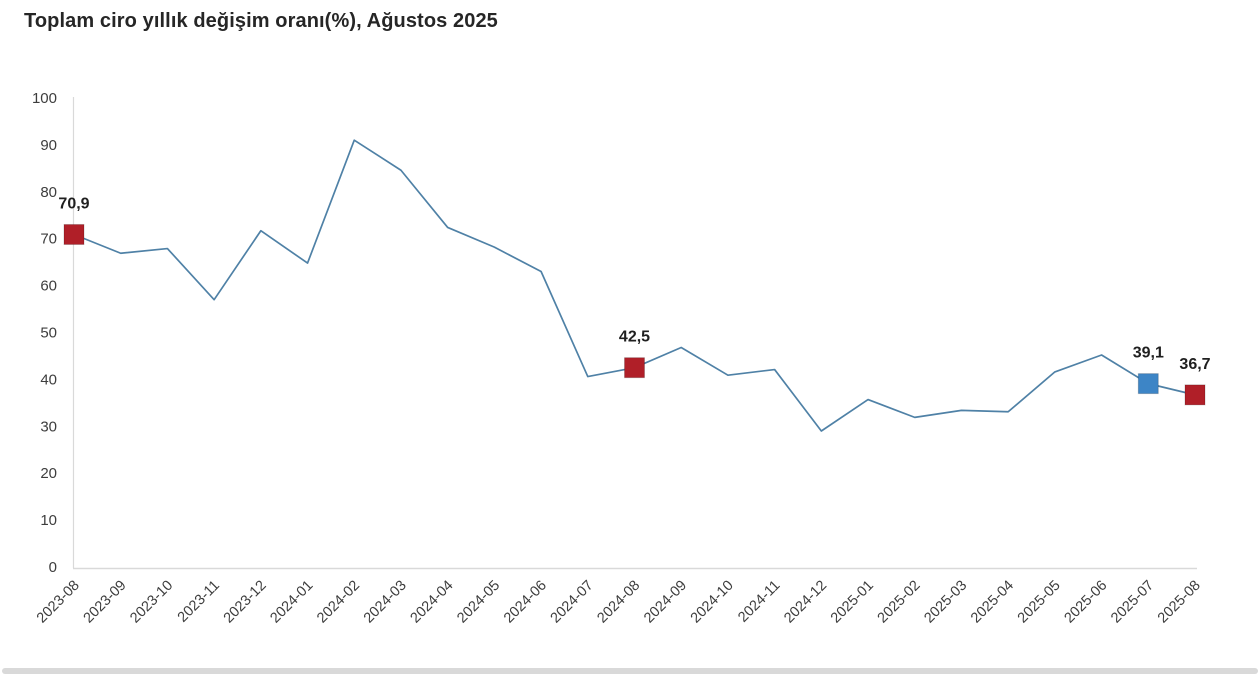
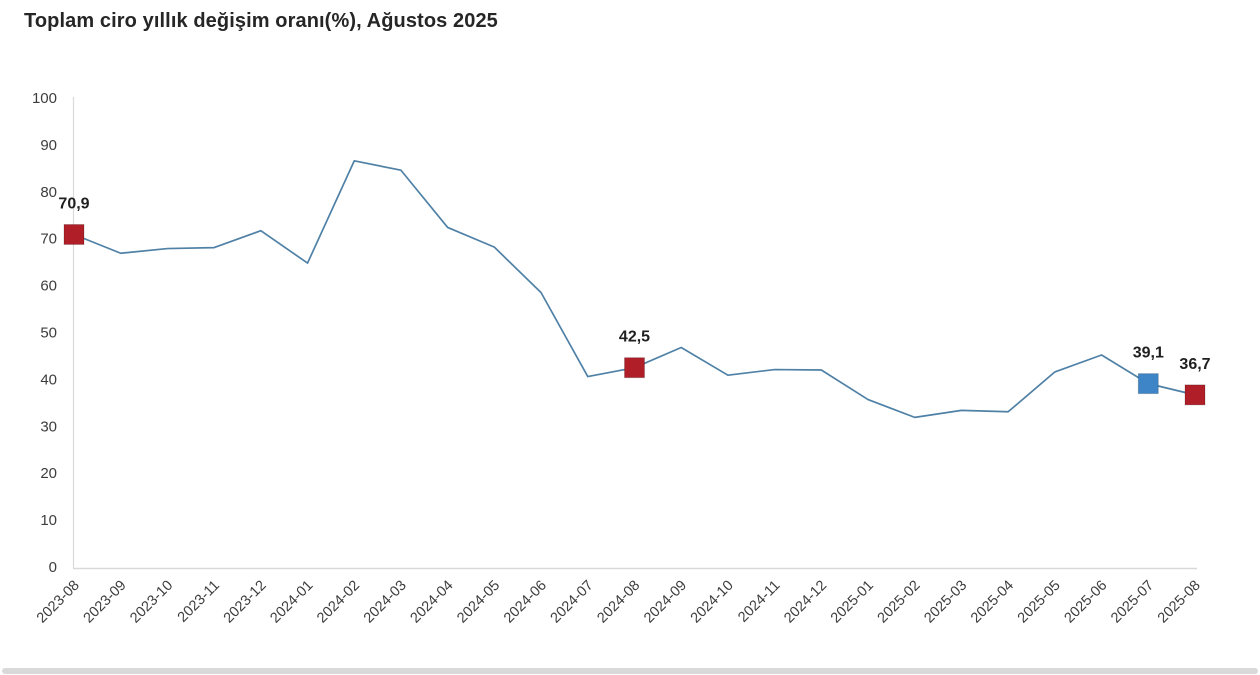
2023-11: 57 -> 68
2024-02: 91 -> 87
2024-06: 63 -> 58
2024-12: 29 -> 42
